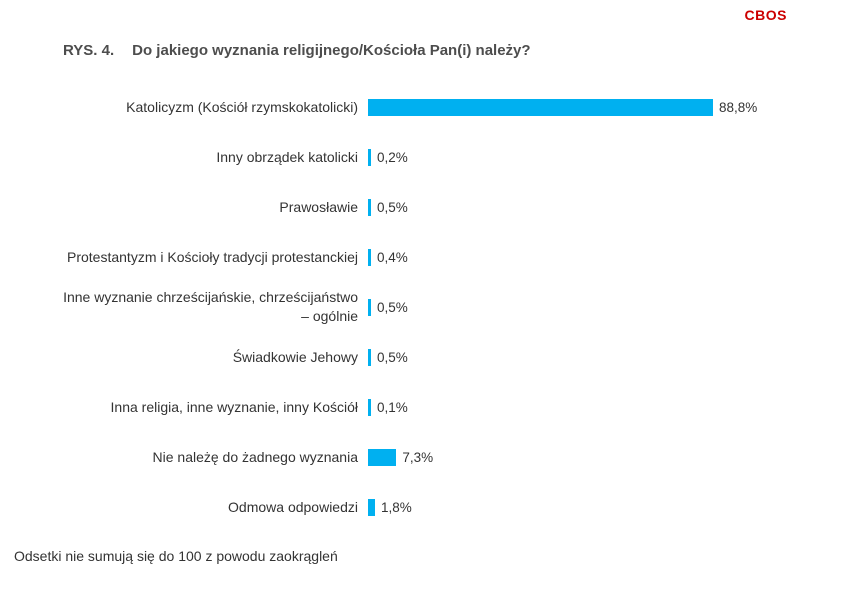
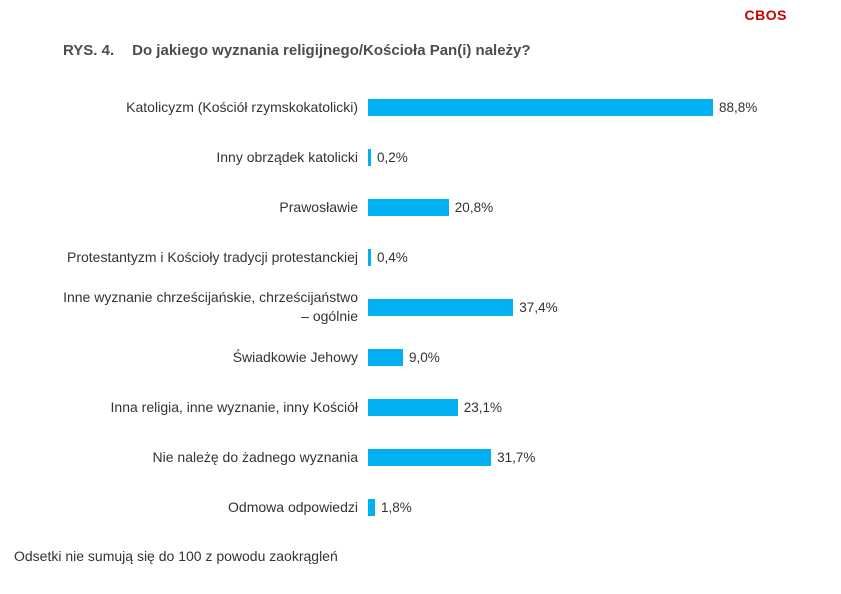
Prawosławie: 0,5% -> 20,8%
Inne wyznanie chrześcijańskie, chrześcijaństwo – ogólnie: 0,5% -> 37,4%
Świadkowie Jehowy: 0,5% -> 9,0%
Inna religia, inne wyznanie, inny Kościół: 0,1% -> 23,1%
Nie należę do żadnego wyznania: 7,3% -> 31,7%
